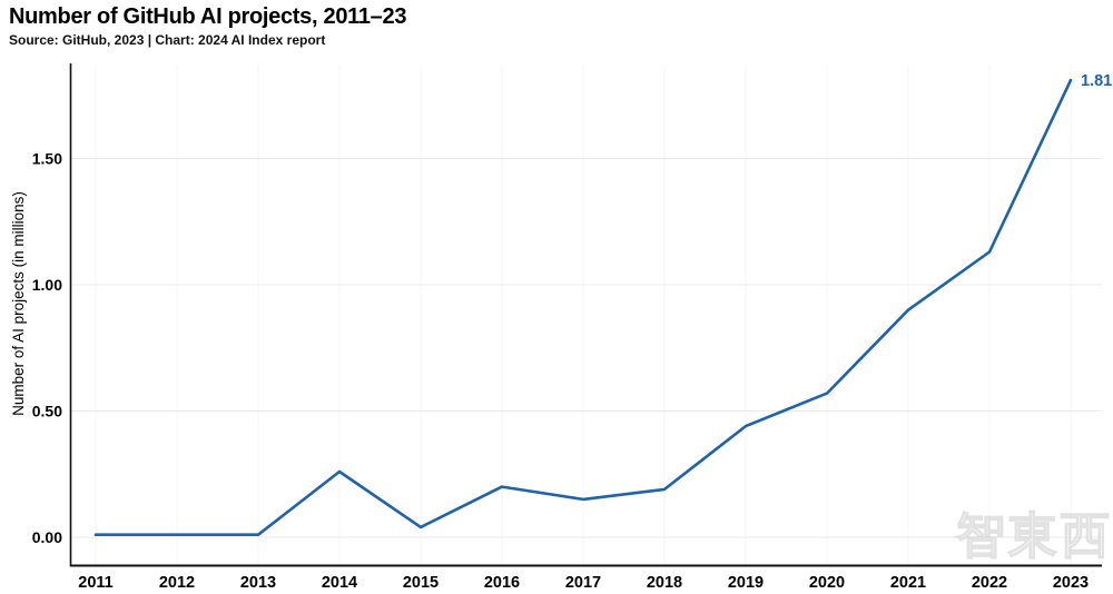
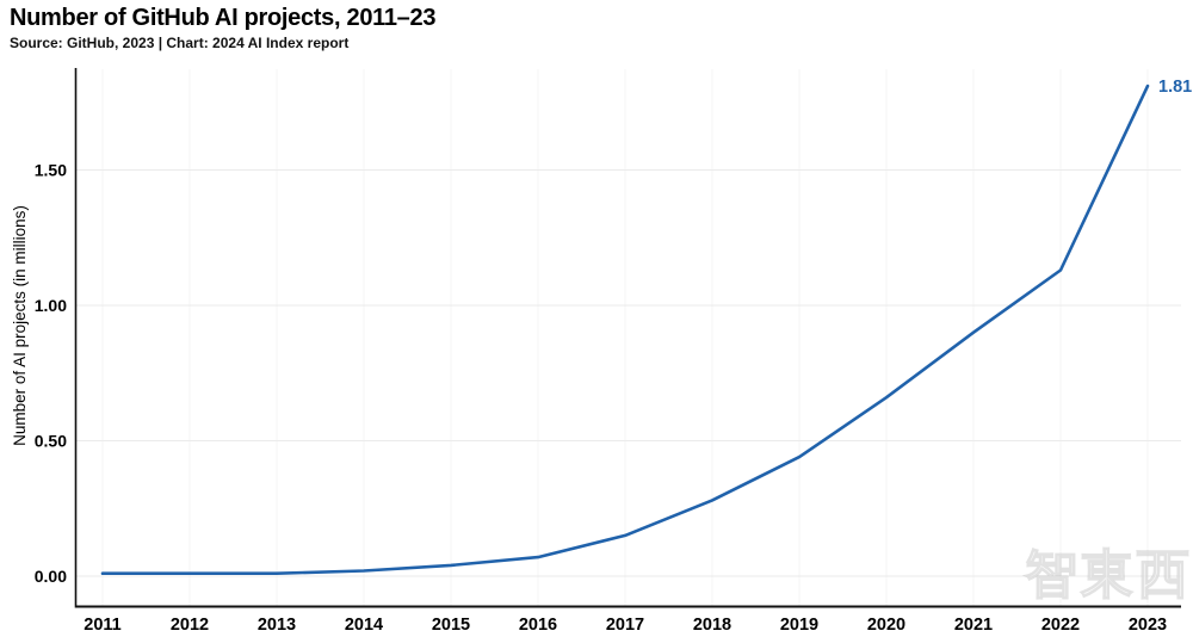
2014: 0.26 -> 0.02
2016: 0.20 -> 0.07
2018: 0.19 -> 0.28
2020: 0.57 -> 0.66
